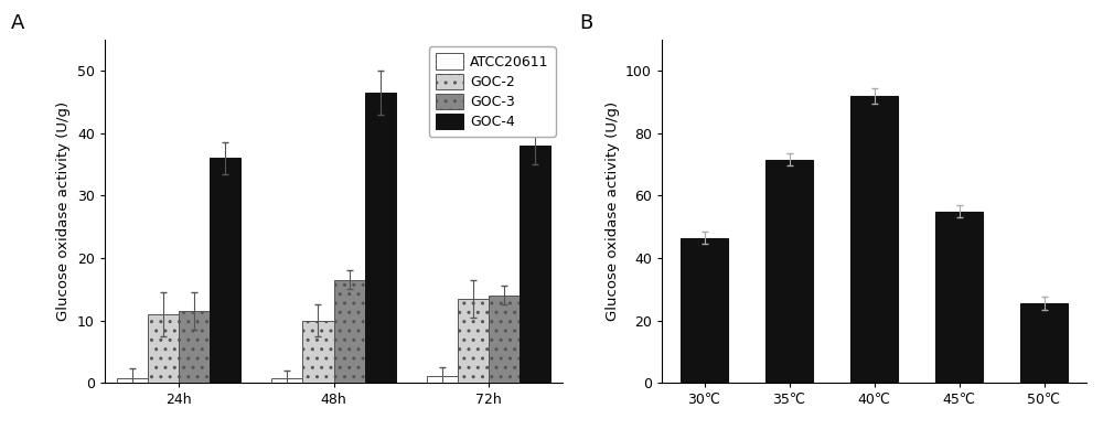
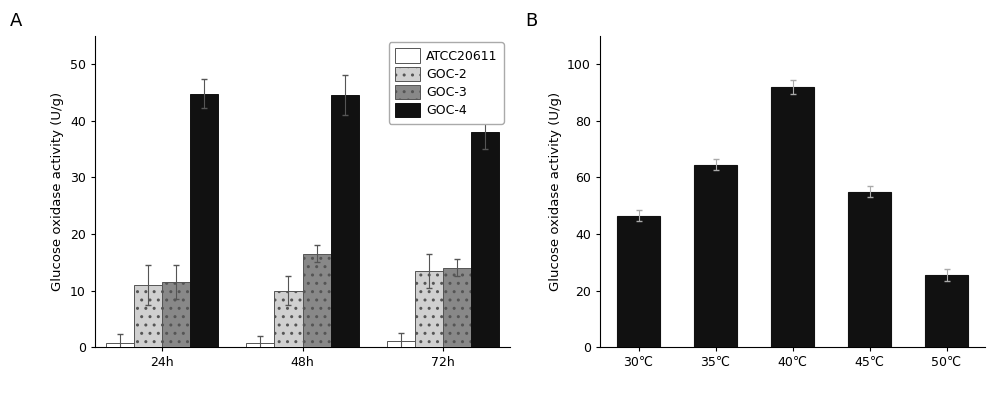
GOC-4/24h: 36.0 -> 44.8
GOC-4/48h: 46.5 -> 44.6
35℃: 71.5 -> 64.5
